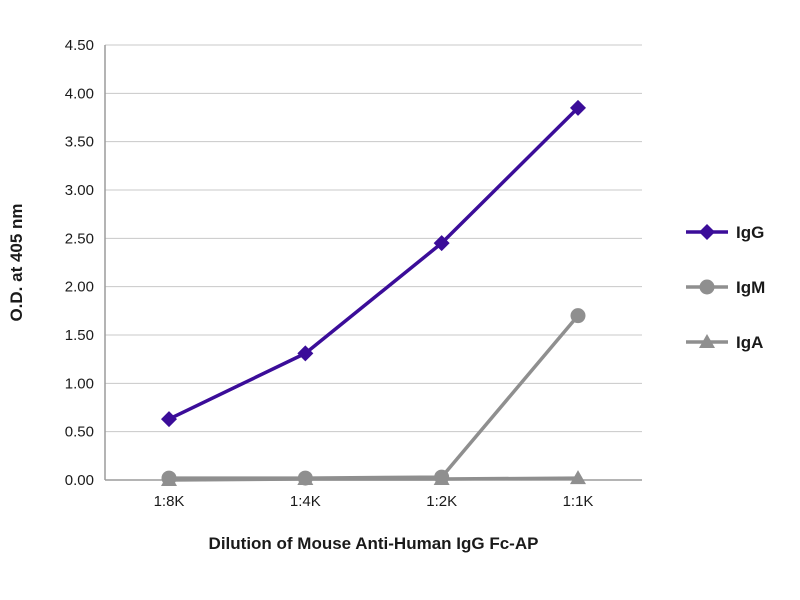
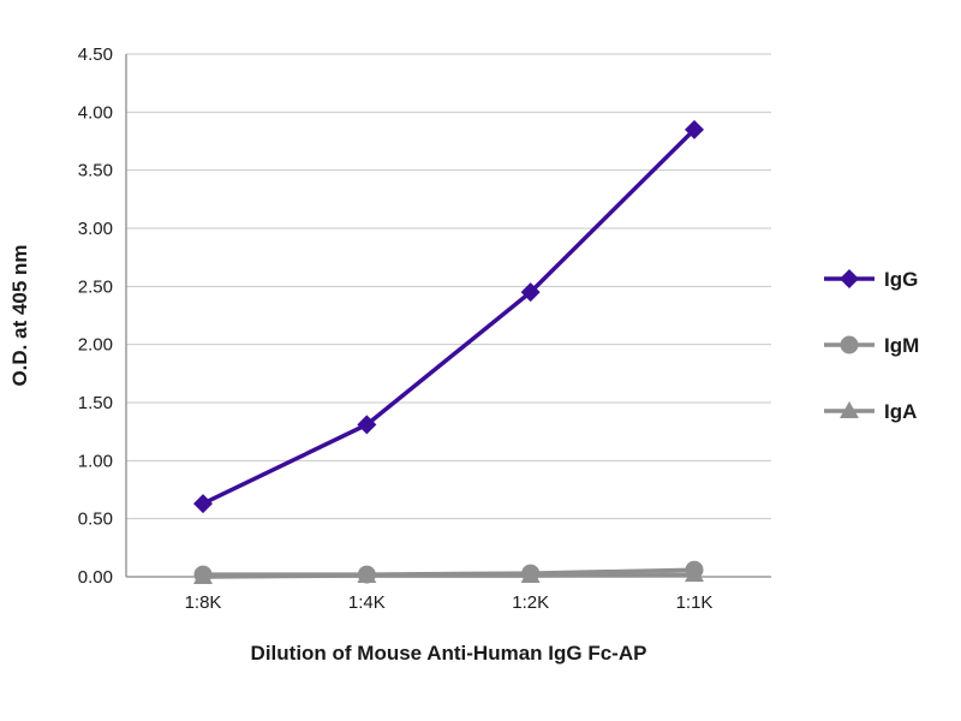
IgM/1:1K: 1.7 -> 0.1
